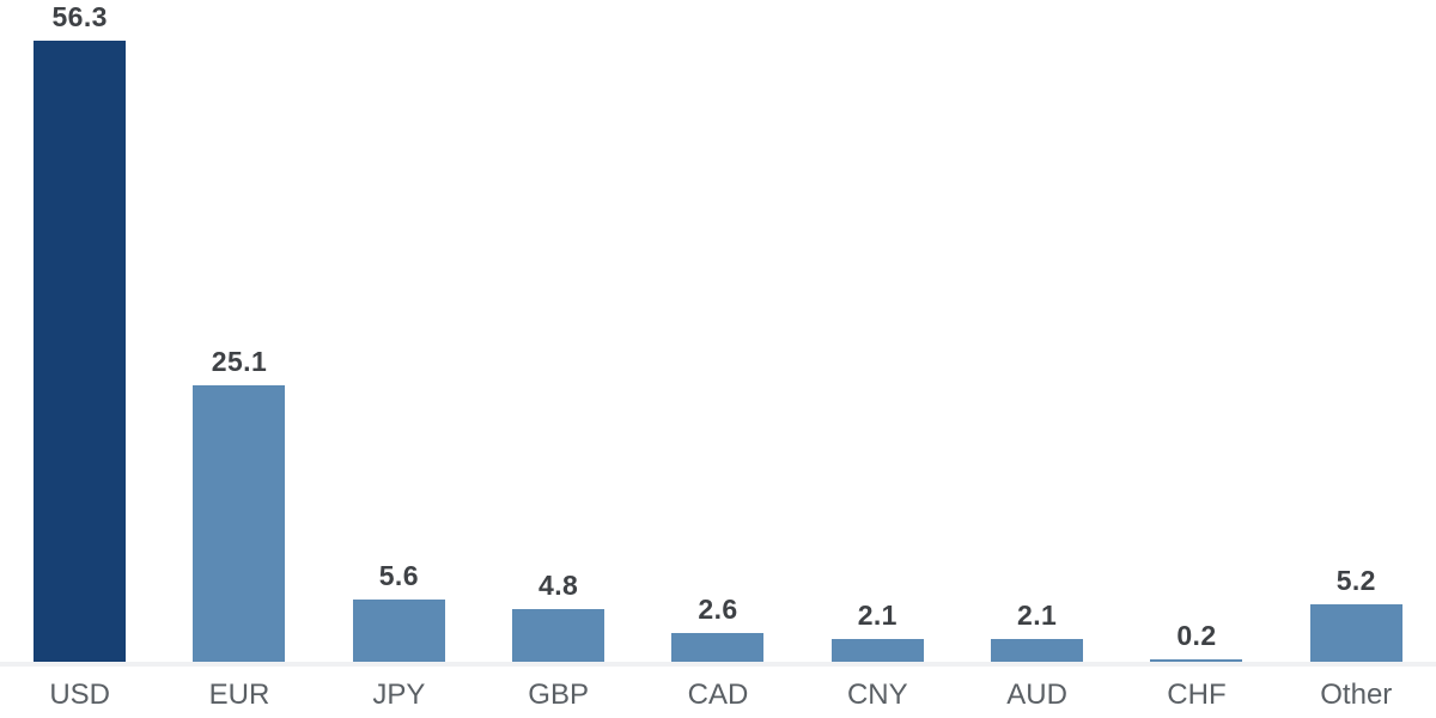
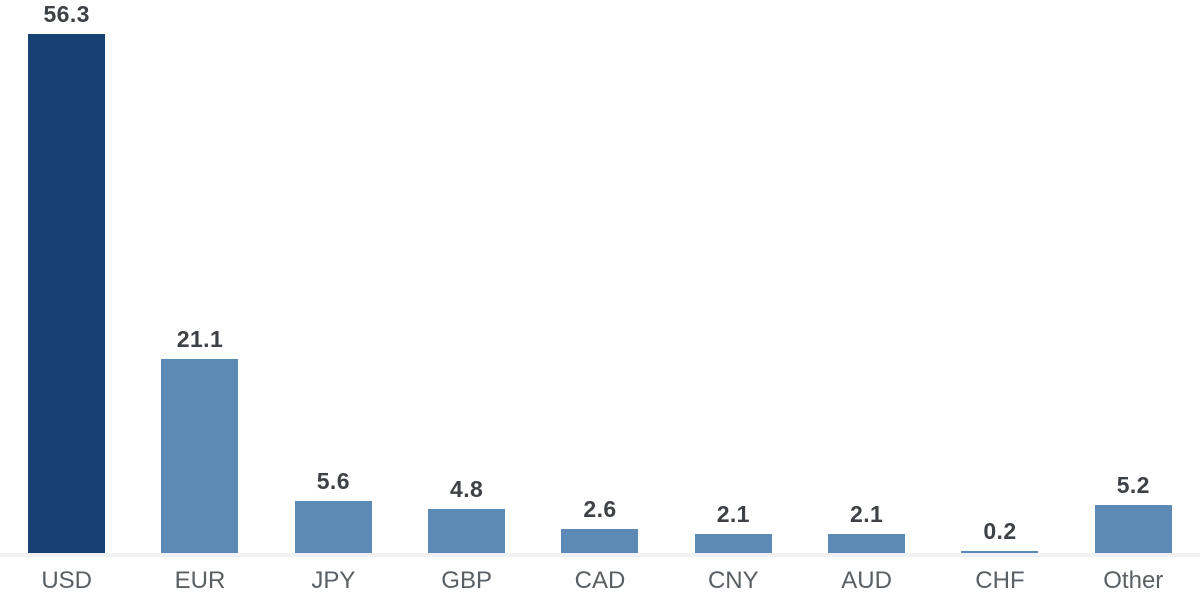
EUR: 25.1 -> 21.1
